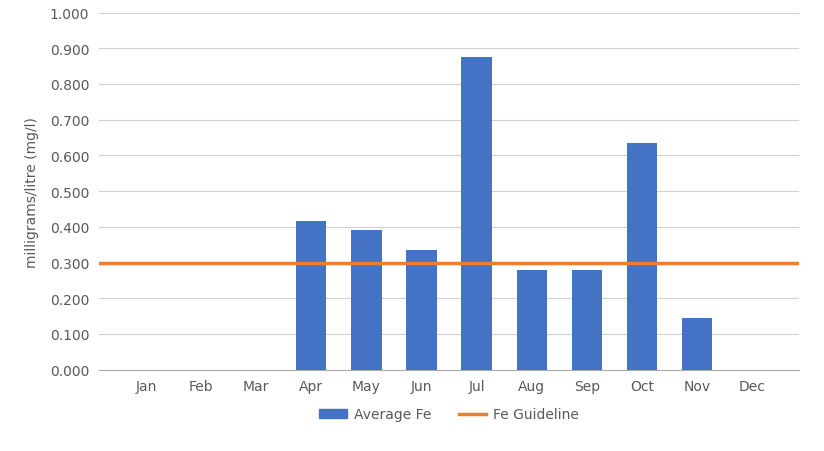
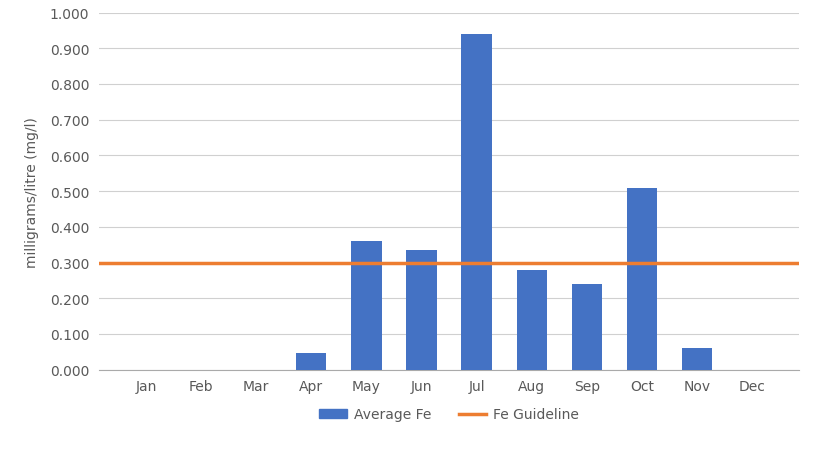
Apr: 0.415 -> 0.048
May: 0.390 -> 0.360
Jul: 0.875 -> 0.940
Sep: 0.280 -> 0.240
Oct: 0.635 -> 0.508
Nov: 0.145 -> 0.060
